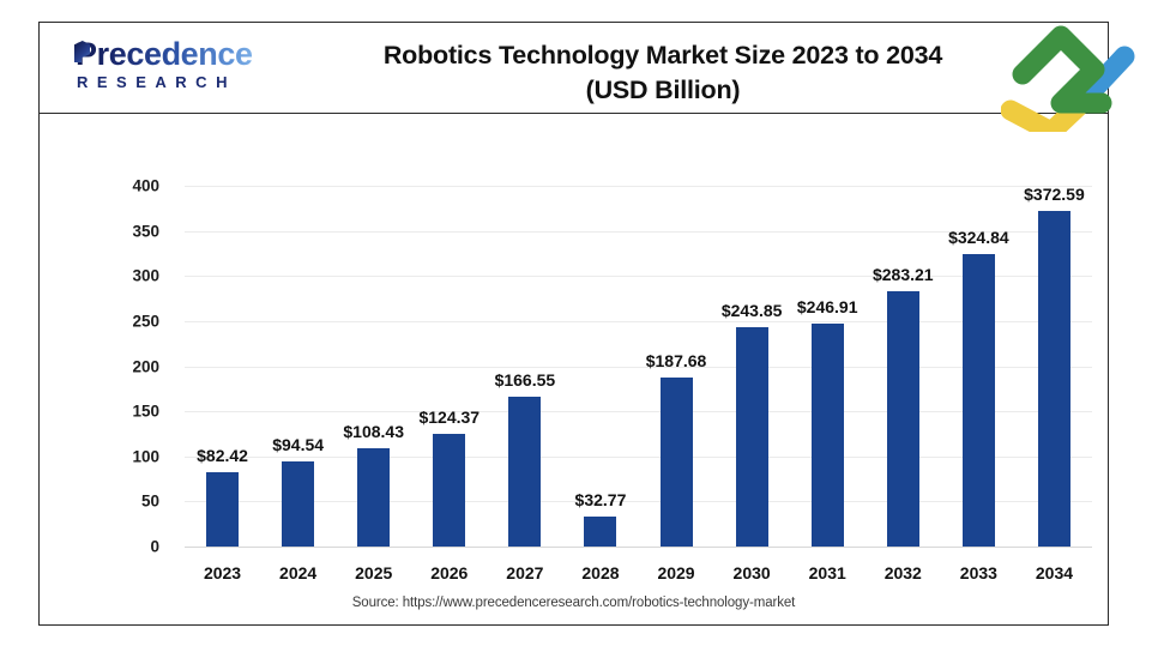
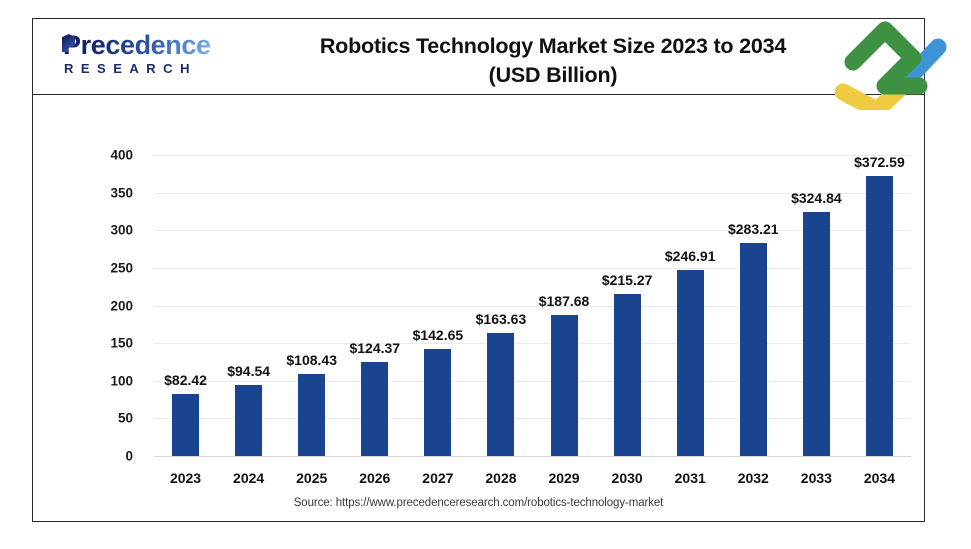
2027: $166.55 -> $142.65
2028: $32.77 -> $163.63
2030: $243.85 -> $215.27
